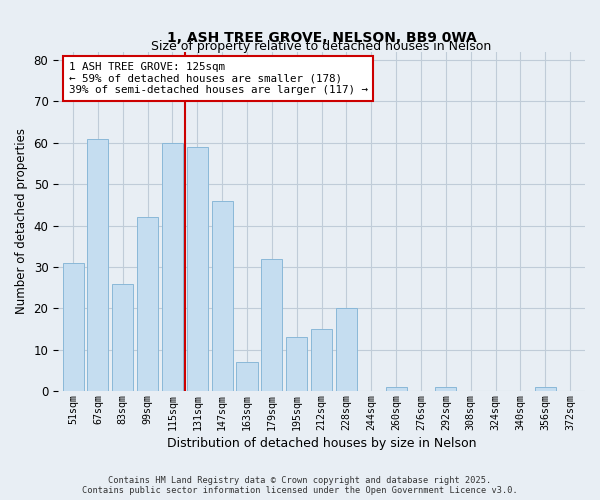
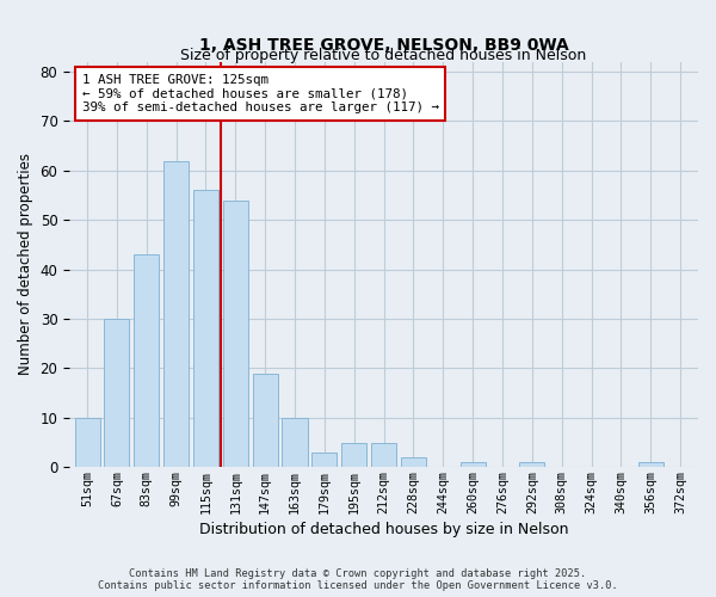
51sqm: 31 -> 10
67sqm: 61 -> 30
83sqm: 26 -> 43
99sqm: 42 -> 62
115sqm: 60 -> 56
131sqm: 59 -> 54
147sqm: 46 -> 19
163sqm: 7 -> 10
179sqm: 32 -> 3
195sqm: 13 -> 5
212sqm: 15 -> 5
228sqm: 20 -> 2
